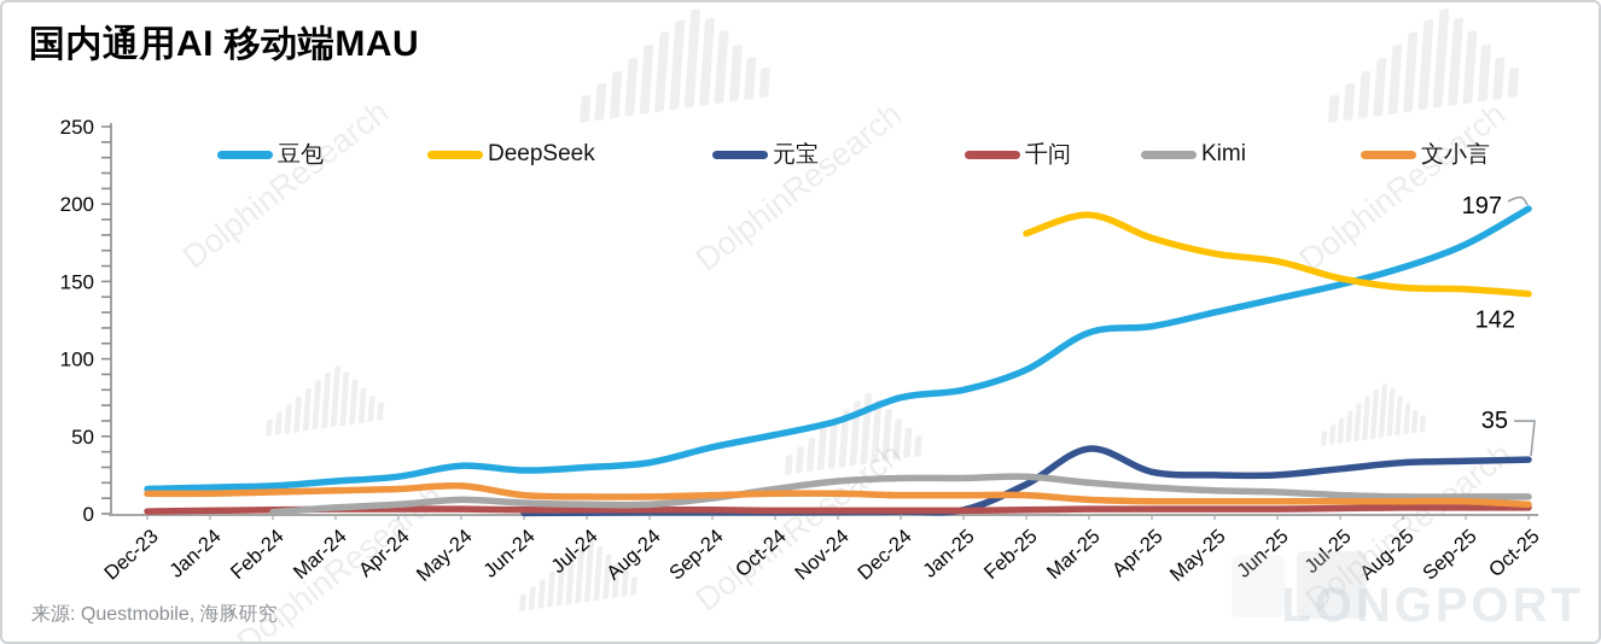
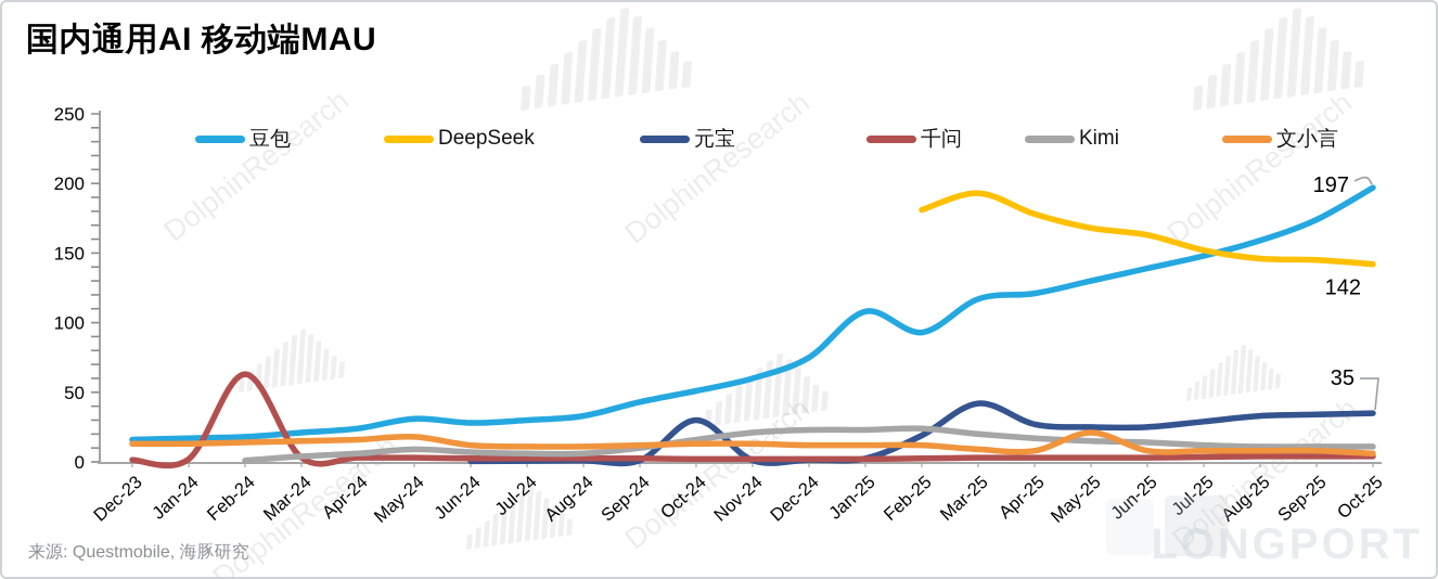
千问/Feb-24: 2 -> 63
元宝/Oct-24: 1 -> 30
豆包/Jan-25: 80 -> 108
文小言/May-25: 8 -> 21
